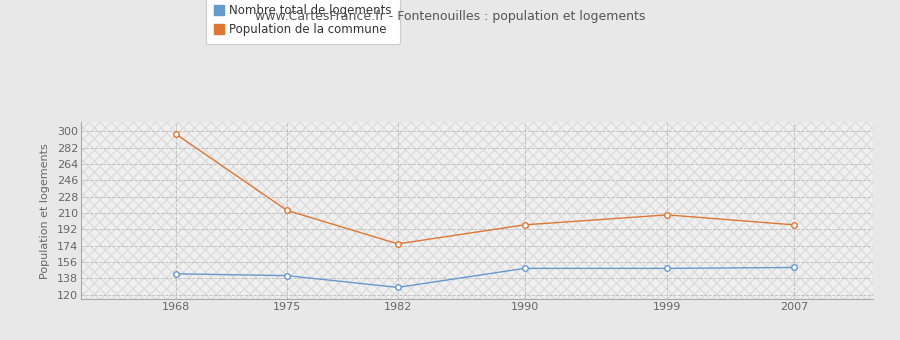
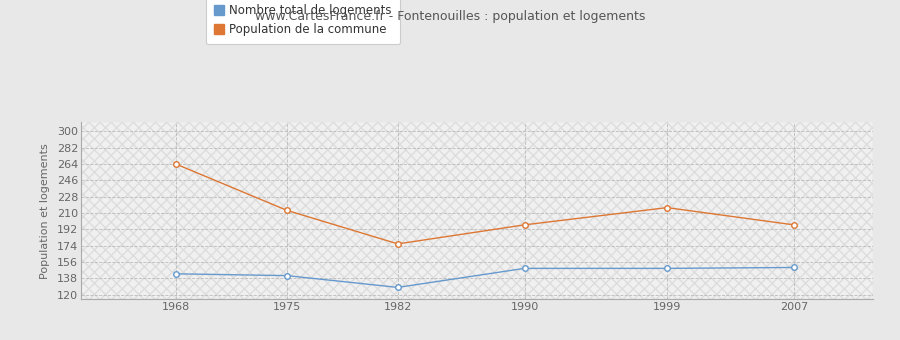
Population de la commune/1968: 297 -> 264
Population de la commune/1999: 208 -> 216
